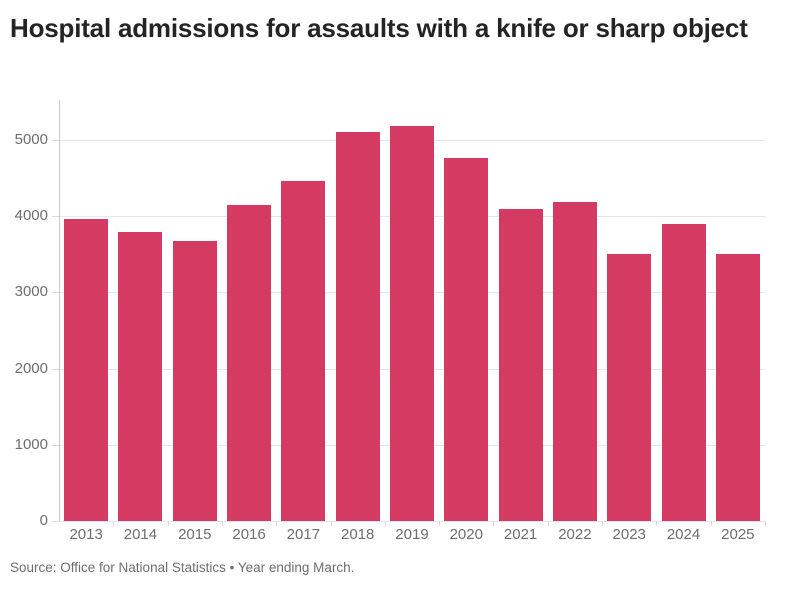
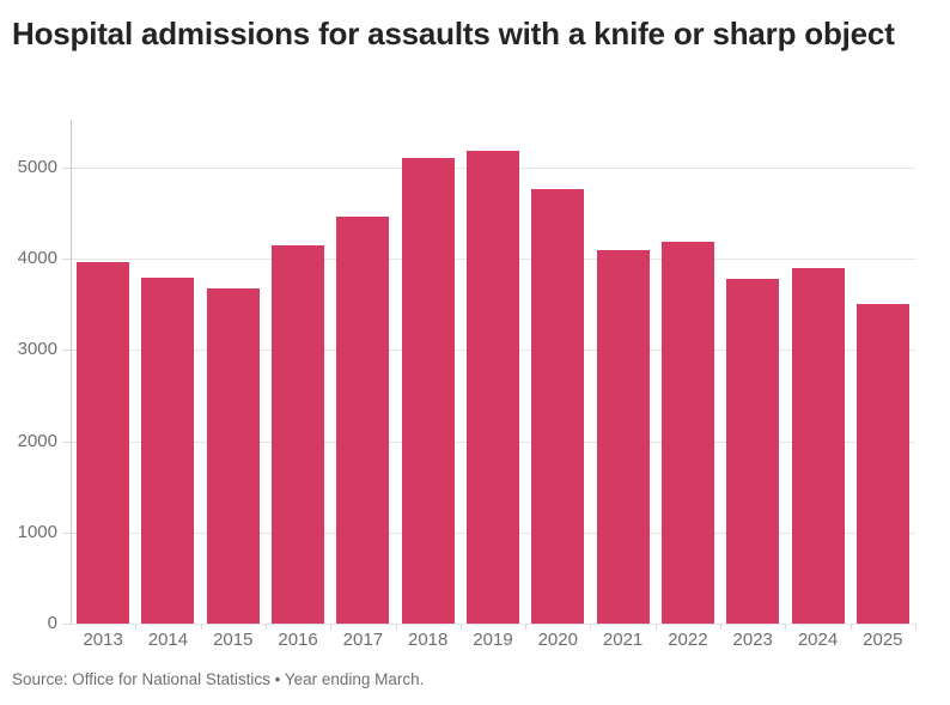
2023: 3500 -> 3800
